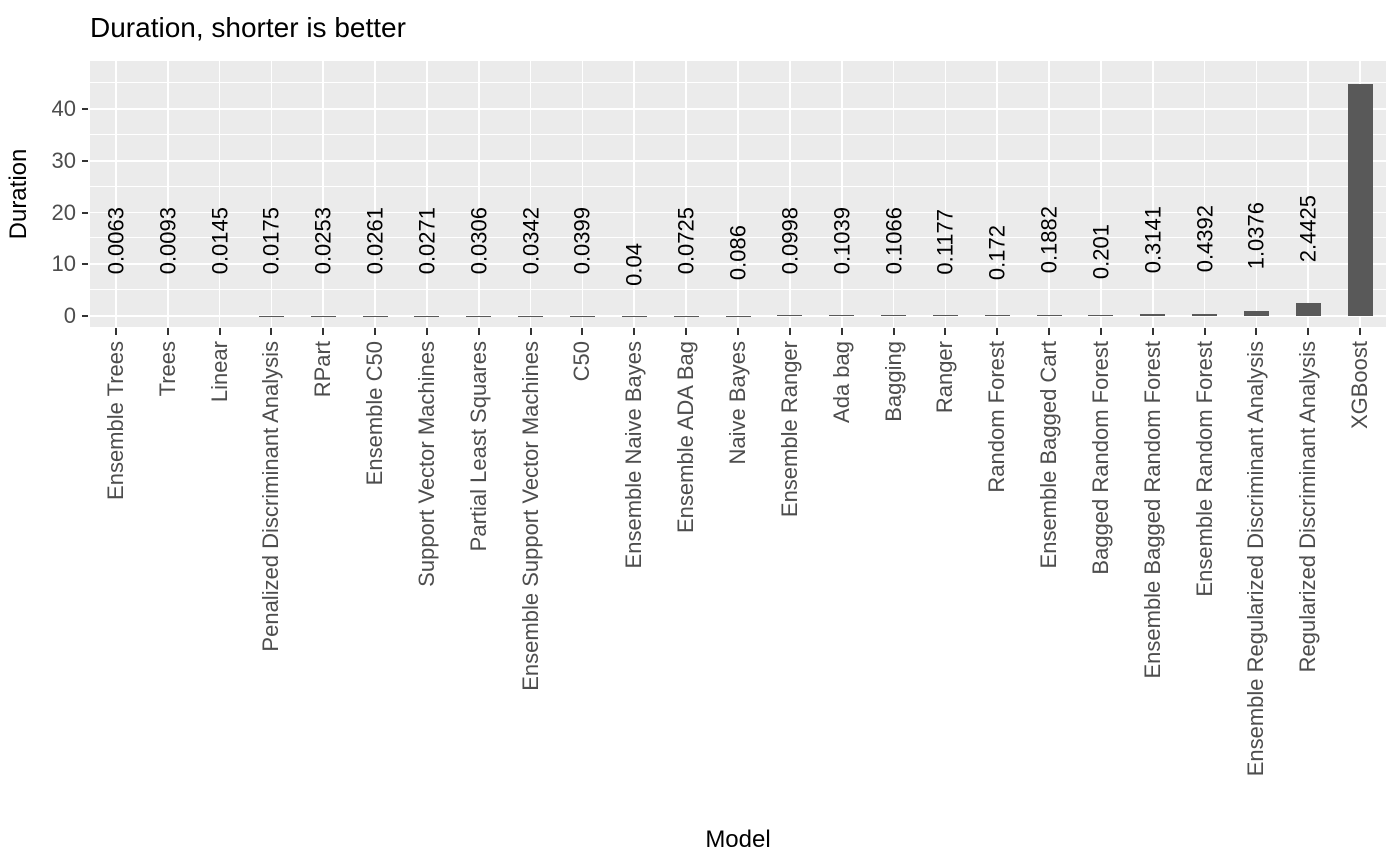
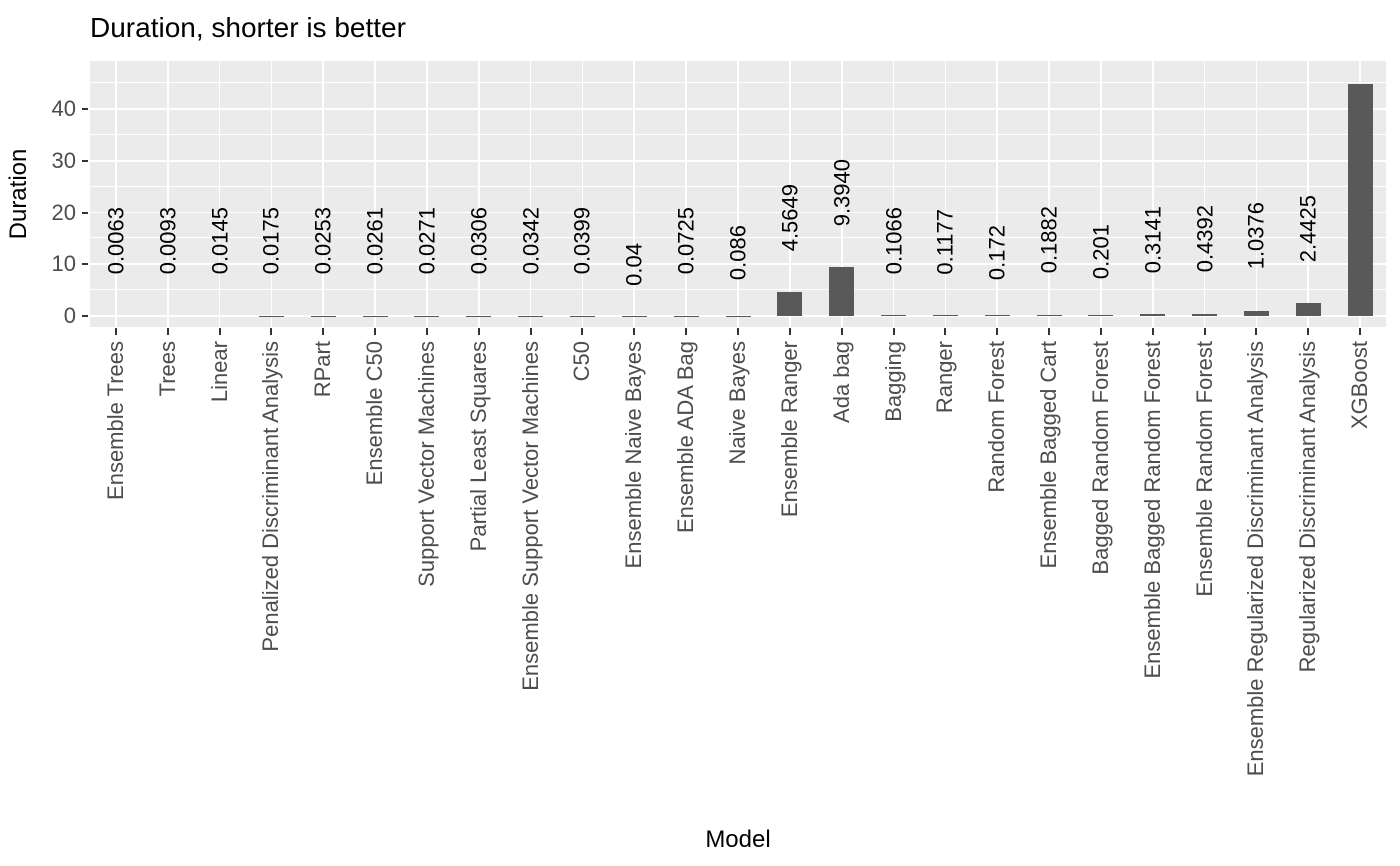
Ensemble Ranger: 0.0998 -> 4.5649
Ada bag: 0.1039 -> 9.3940
